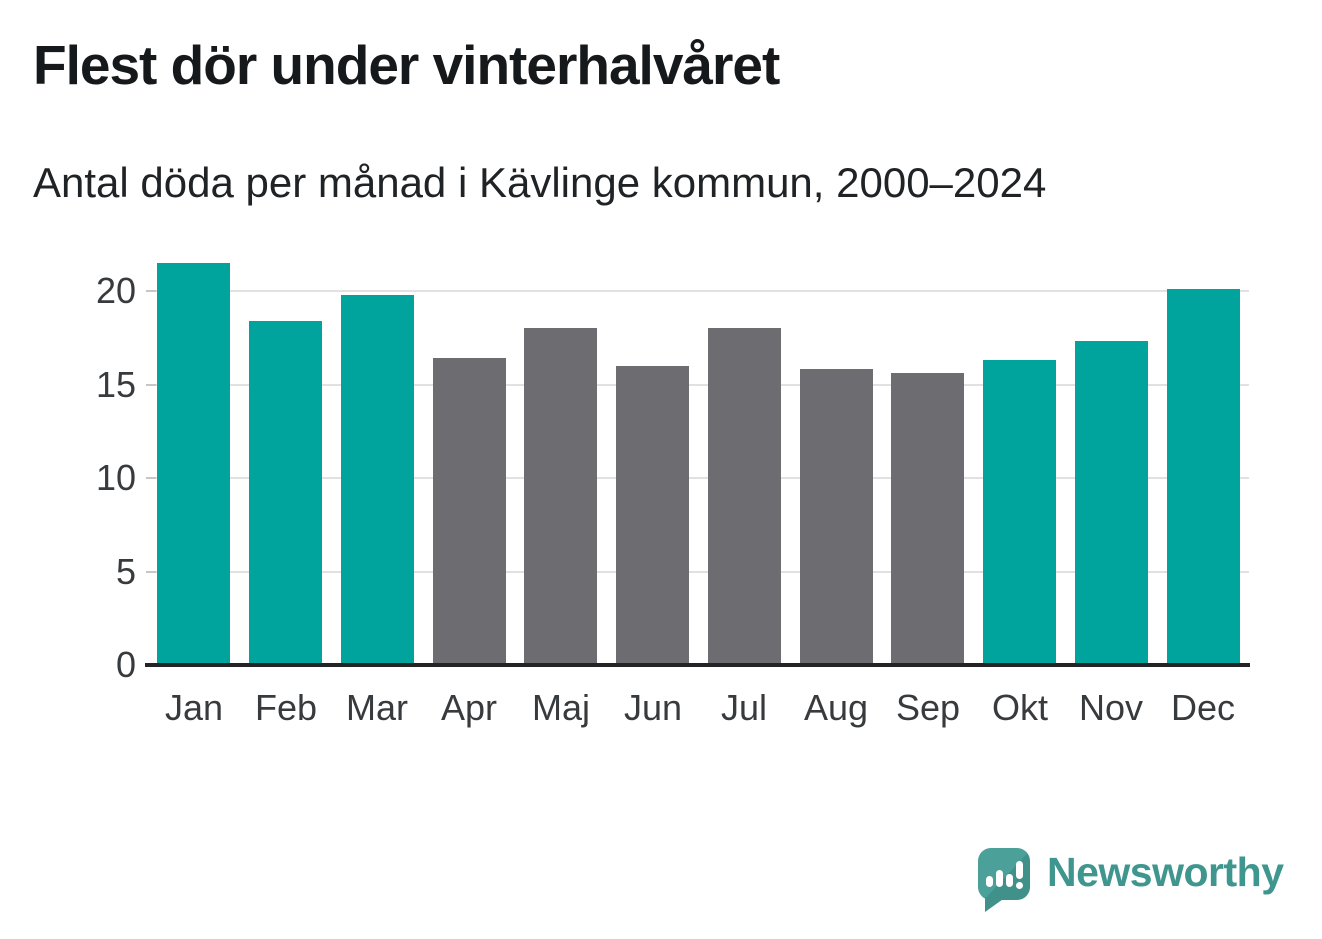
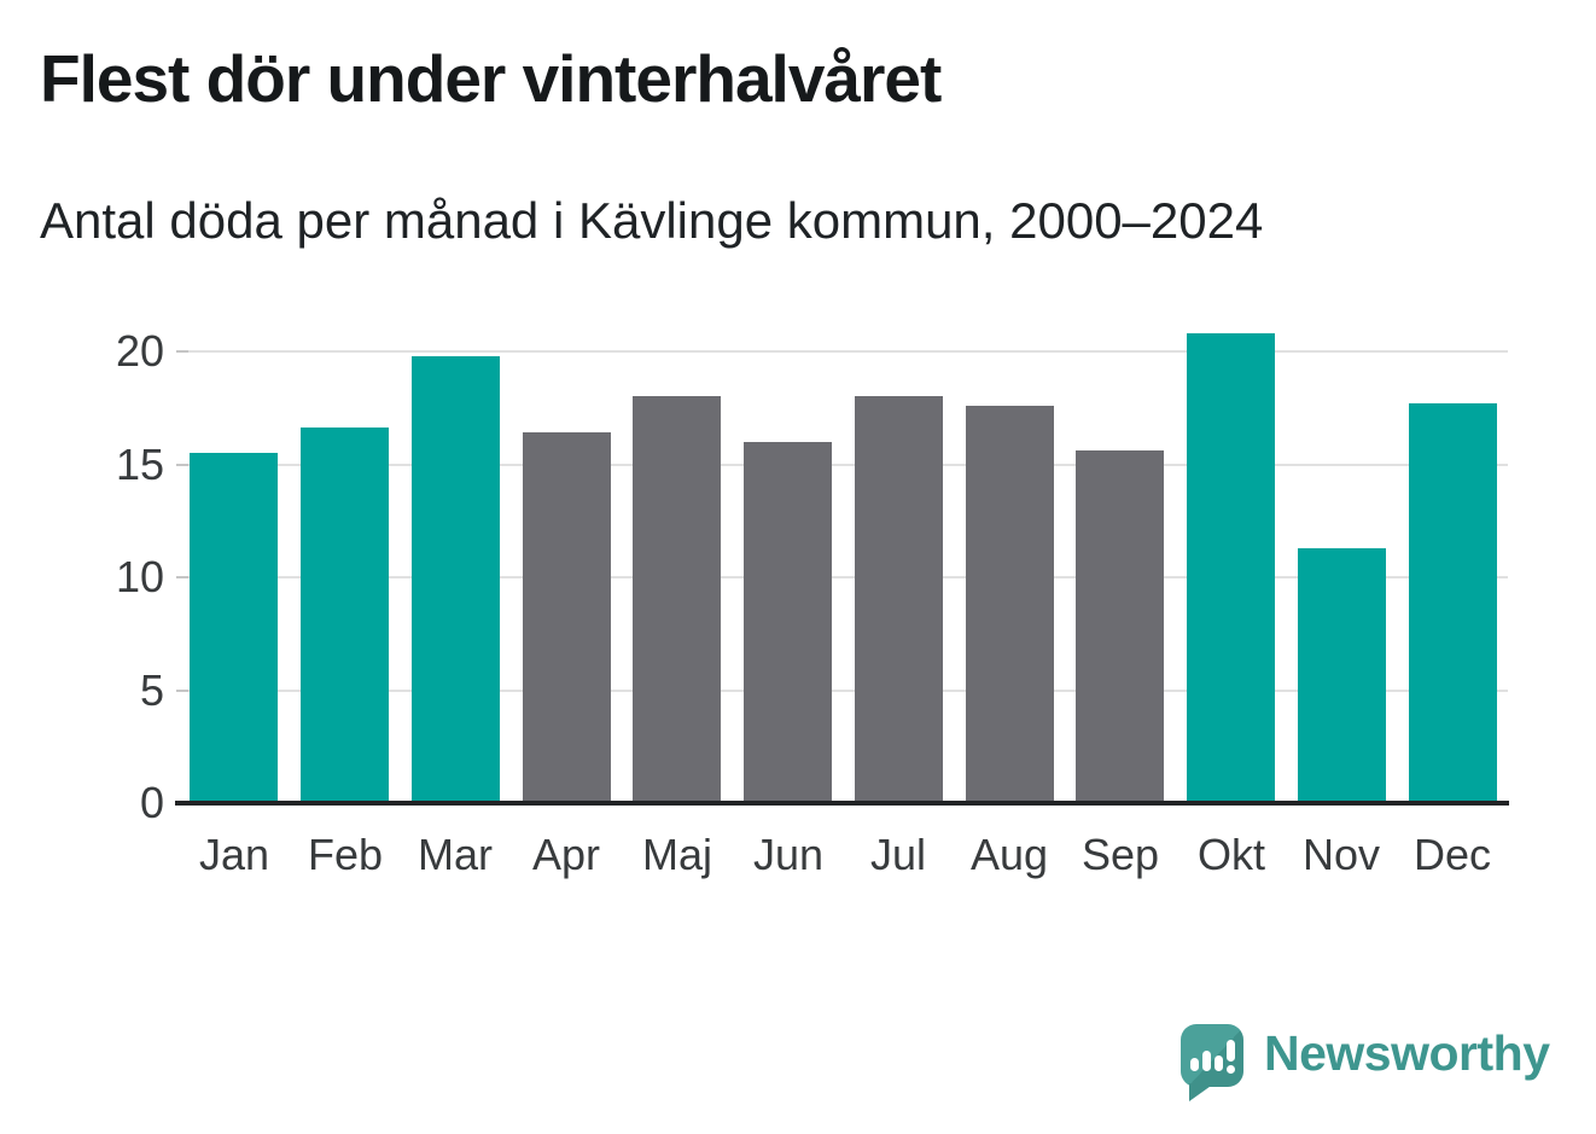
Jan: 21.4 -> 15.4
Feb: 18.3 -> 16.5
Aug: 15.7 -> 17.5
Okt: 16.2 -> 20.7
Nov: 17.2 -> 11.2
Dec: 20.0 -> 17.6
